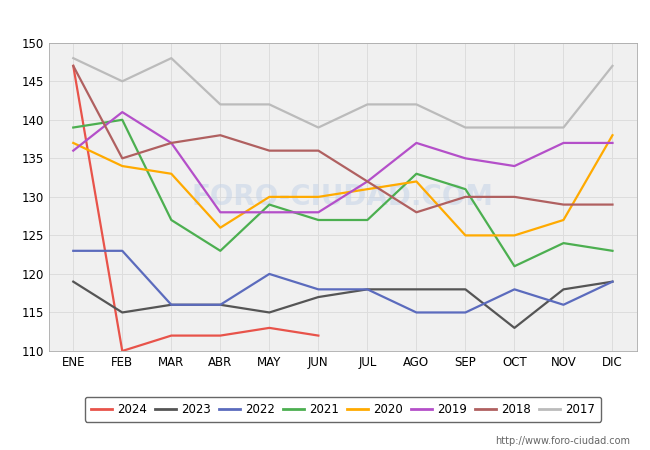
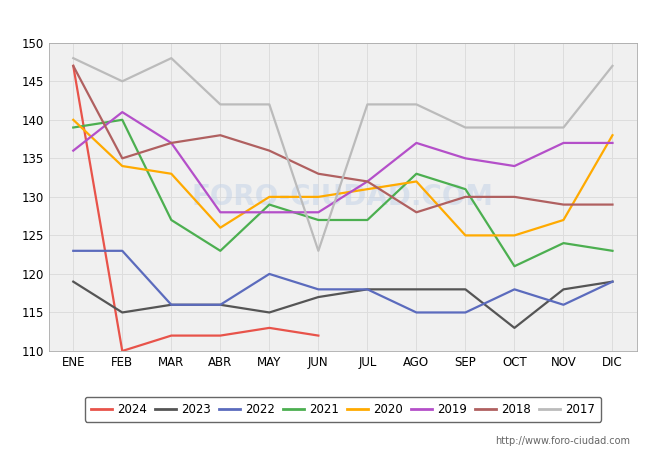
2020/ENE: 137 -> 140
2018/JUN: 136 -> 133
2017/JUN: 139 -> 123
